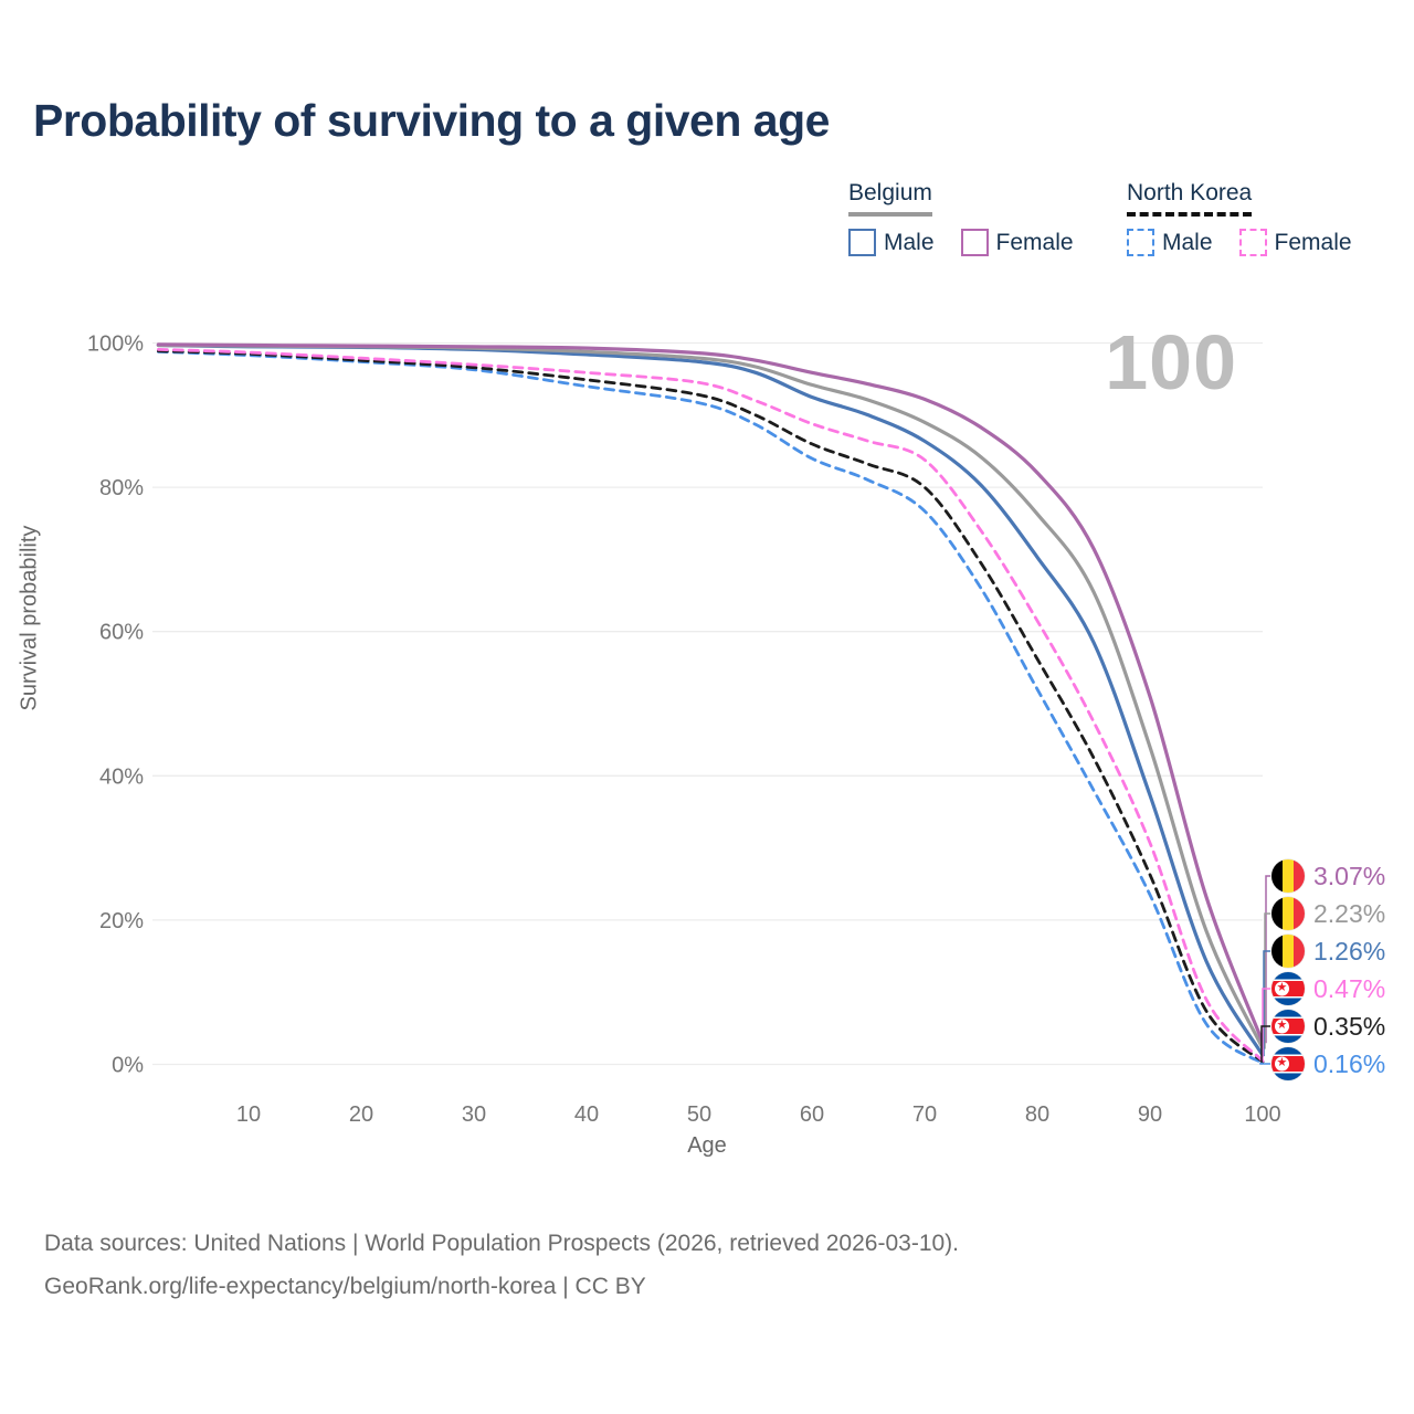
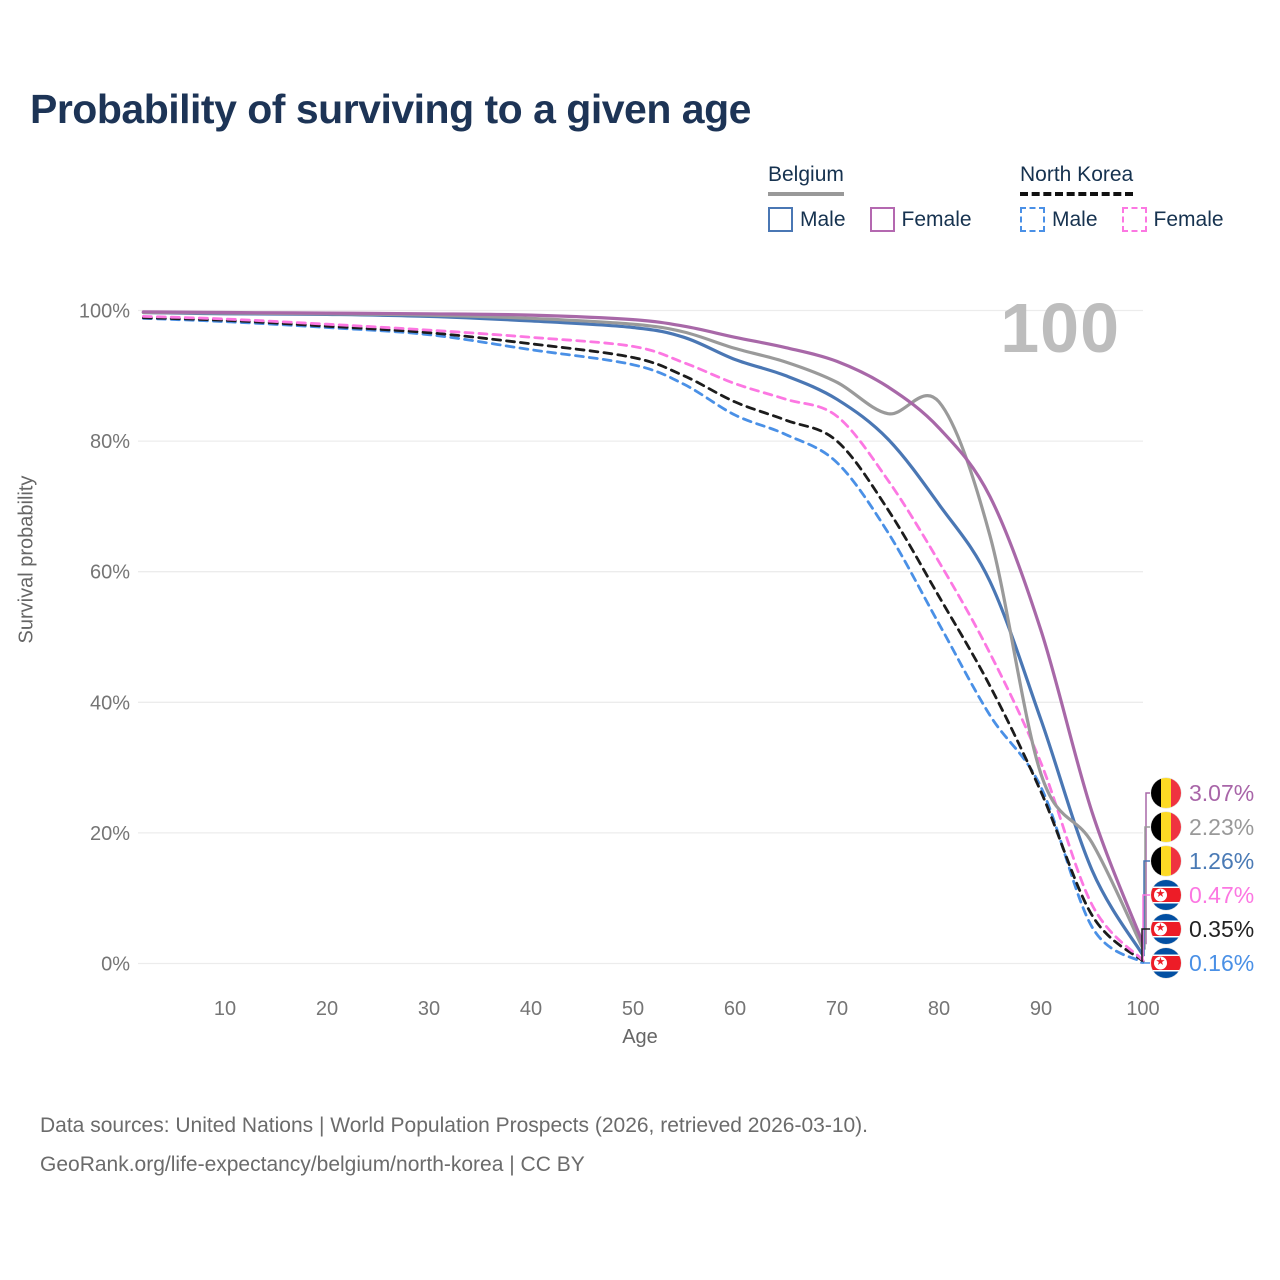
Belgium/80: 76% -> 86%
North Korea Male/90: 24% -> 27%
Belgium/90: 44% -> 29%
